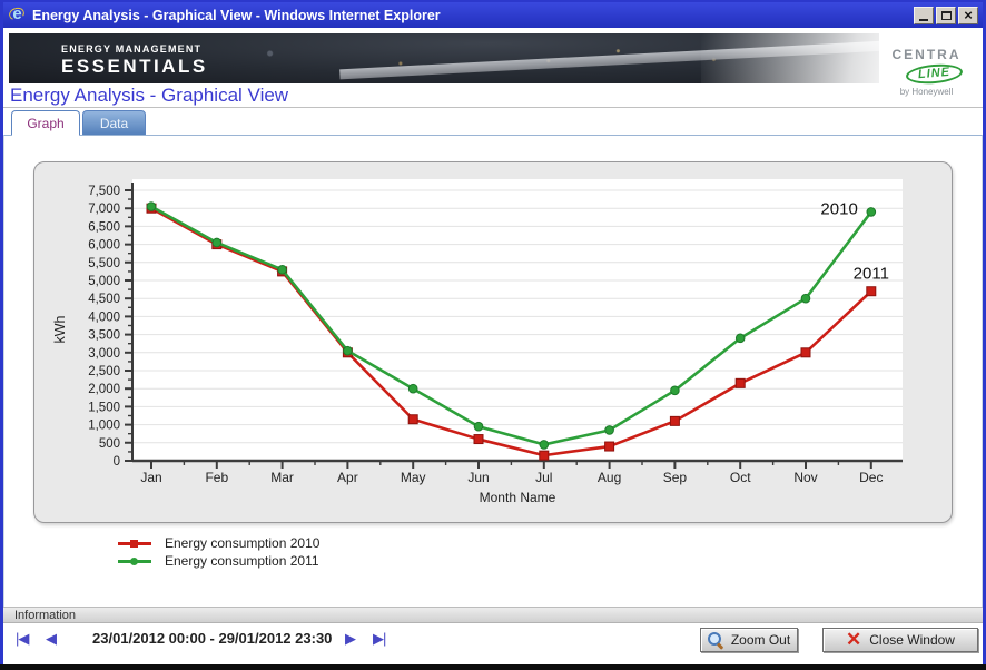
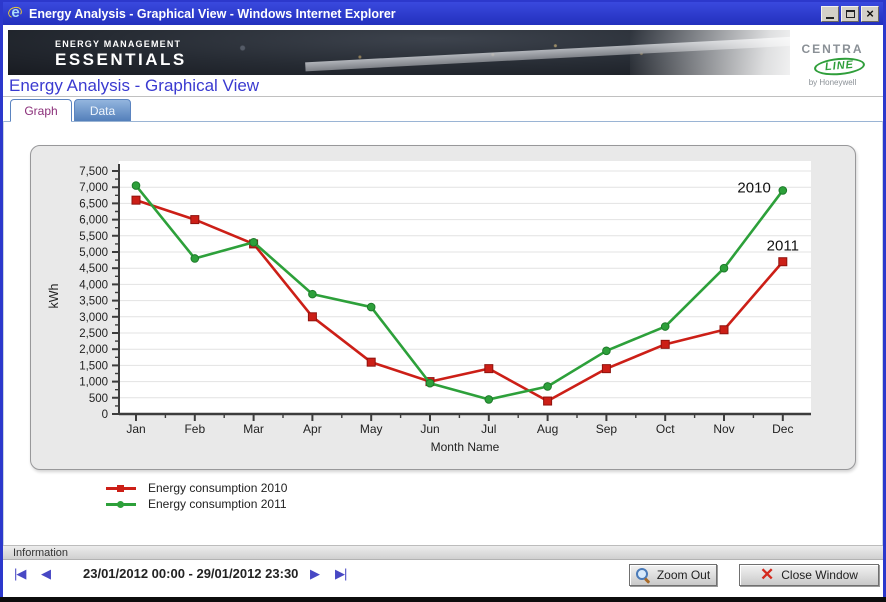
Energy consumption 2010/Jan: 7000 -> 6600
Energy consumption 2011/Feb: 6000 -> 4800
Energy consumption 2011/Apr: 3000 -> 3700
Energy consumption 2010/May: 1200 -> 1600
Energy consumption 2011/May: 2000 -> 3300
Energy consumption 2010/Jun: 600 -> 1000
Energy consumption 2010/Jul: 200 -> 1400
Energy consumption 2010/Sep: 1100 -> 1400
Energy consumption 2011/Oct: 3400 -> 2700
Energy consumption 2010/Nov: 3000 -> 2600
